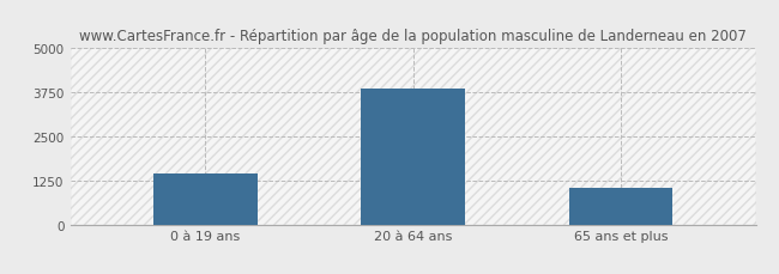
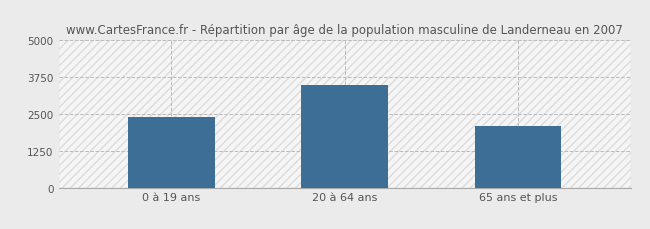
0 à 19 ans: 1450 -> 2400
20 à 64 ans: 3850 -> 3500
65 ans et plus: 1050 -> 2100
